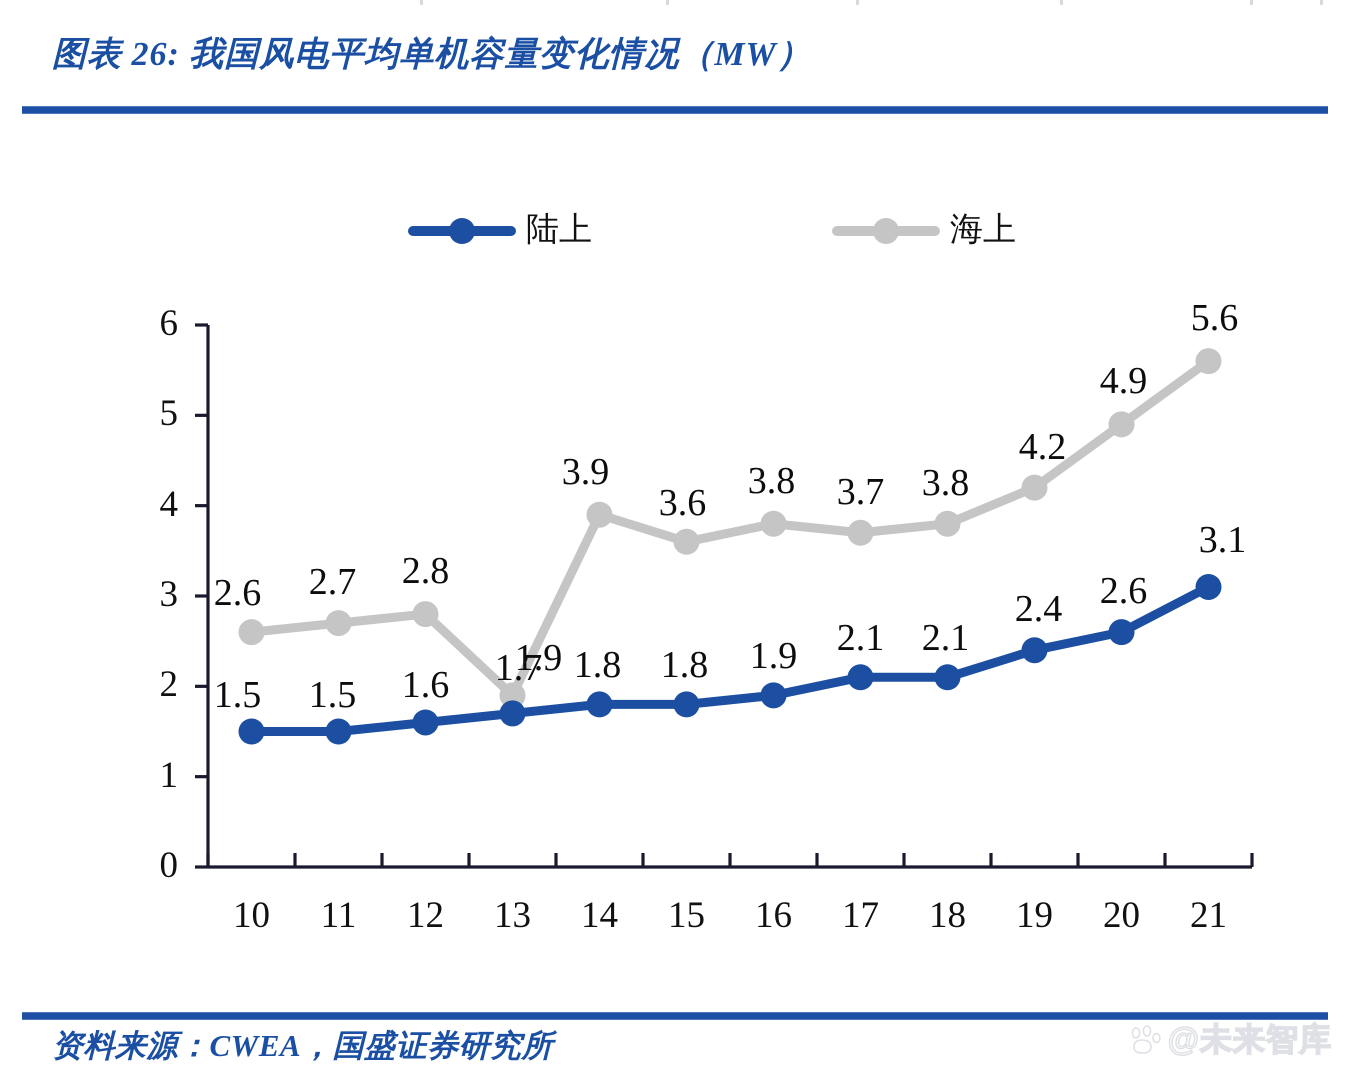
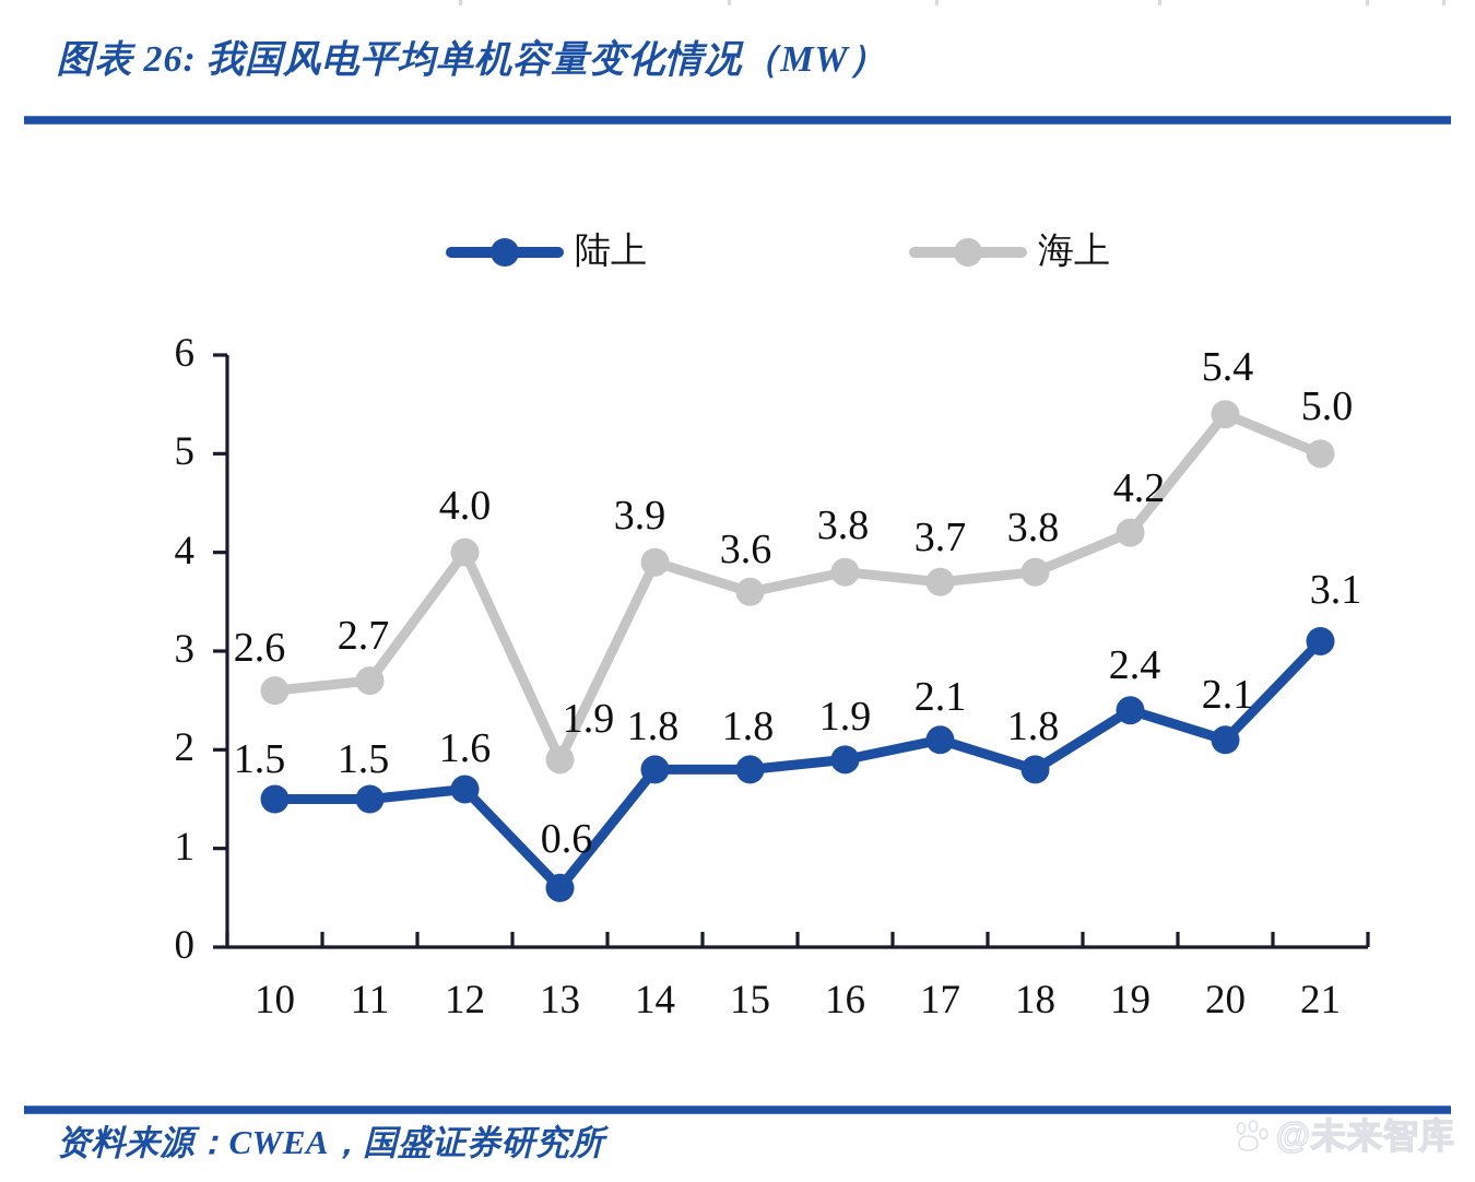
海上/12: 2.8 -> 4.0
陆上/13: 1.7 -> 0.6
陆上/18: 2.1 -> 1.8
陆上/20: 2.6 -> 2.1
海上/20: 4.9 -> 5.4
海上/21: 5.6 -> 5.0
